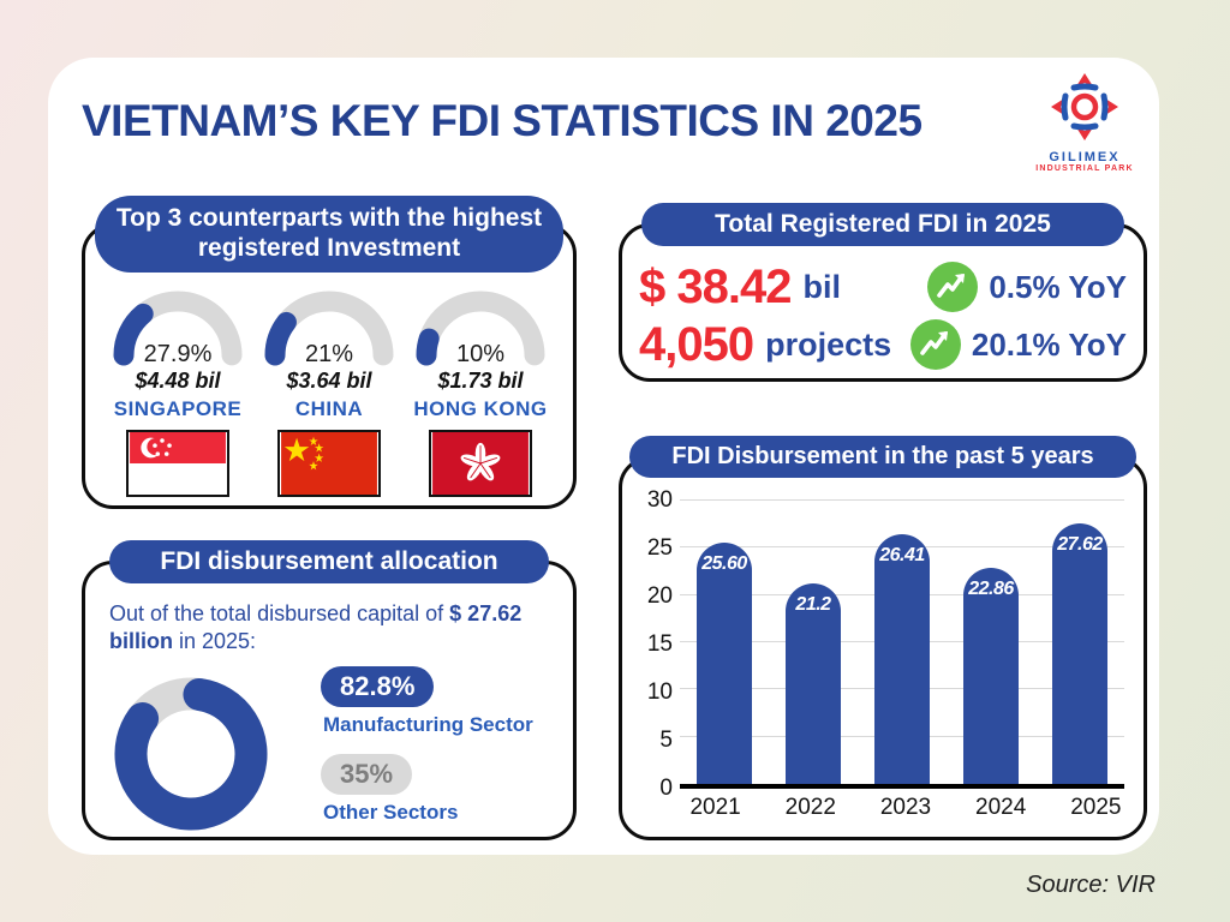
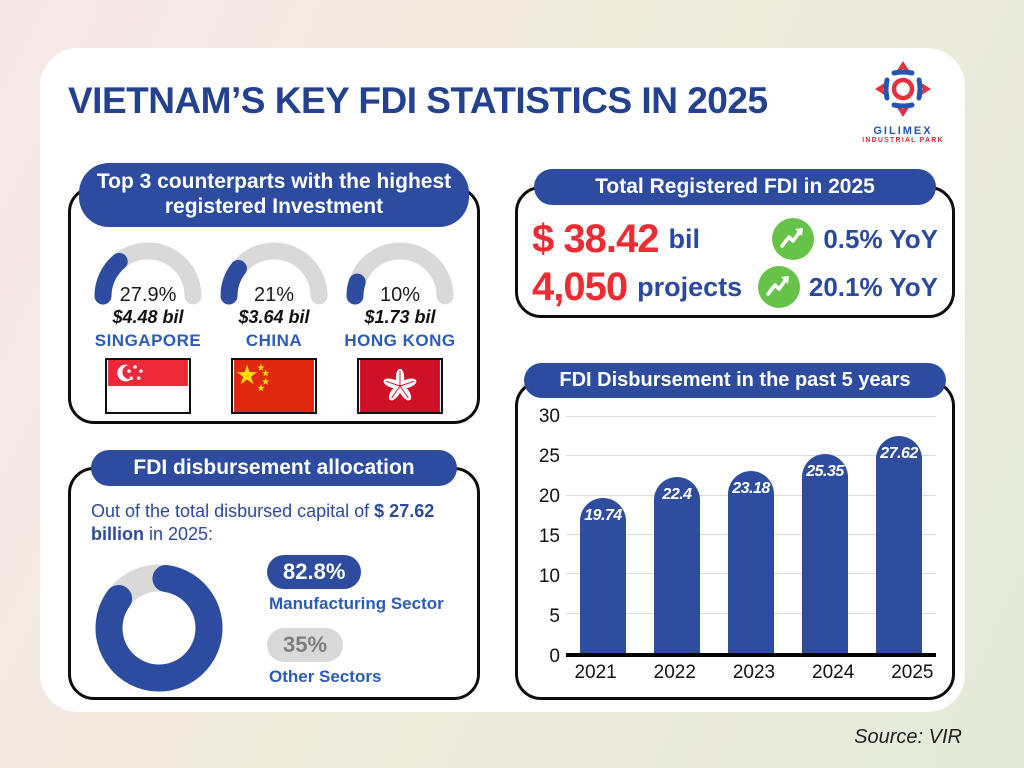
2021: 25.60 -> 19.74
2022: 21.2 -> 22.4
2023: 26.41 -> 23.18
2024: 22.86 -> 25.35
